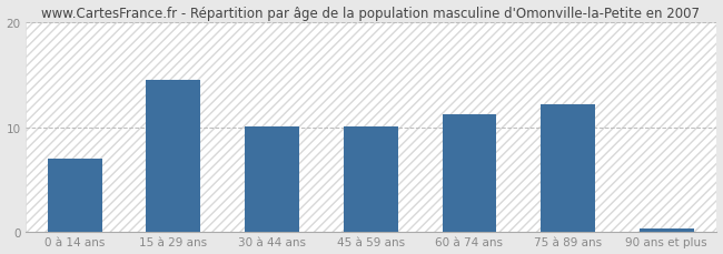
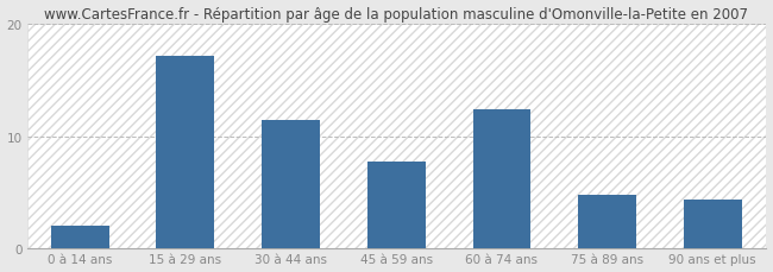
0 à 14 ans: 7.0 -> 2.0
15 à 29 ans: 14.5 -> 17.2
30 à 44 ans: 10.1 -> 11.4
45 à 59 ans: 10.1 -> 7.8
60 à 74 ans: 11.2 -> 12.4
75 à 89 ans: 12.2 -> 4.8
90 ans et plus: 0.3 -> 4.4
